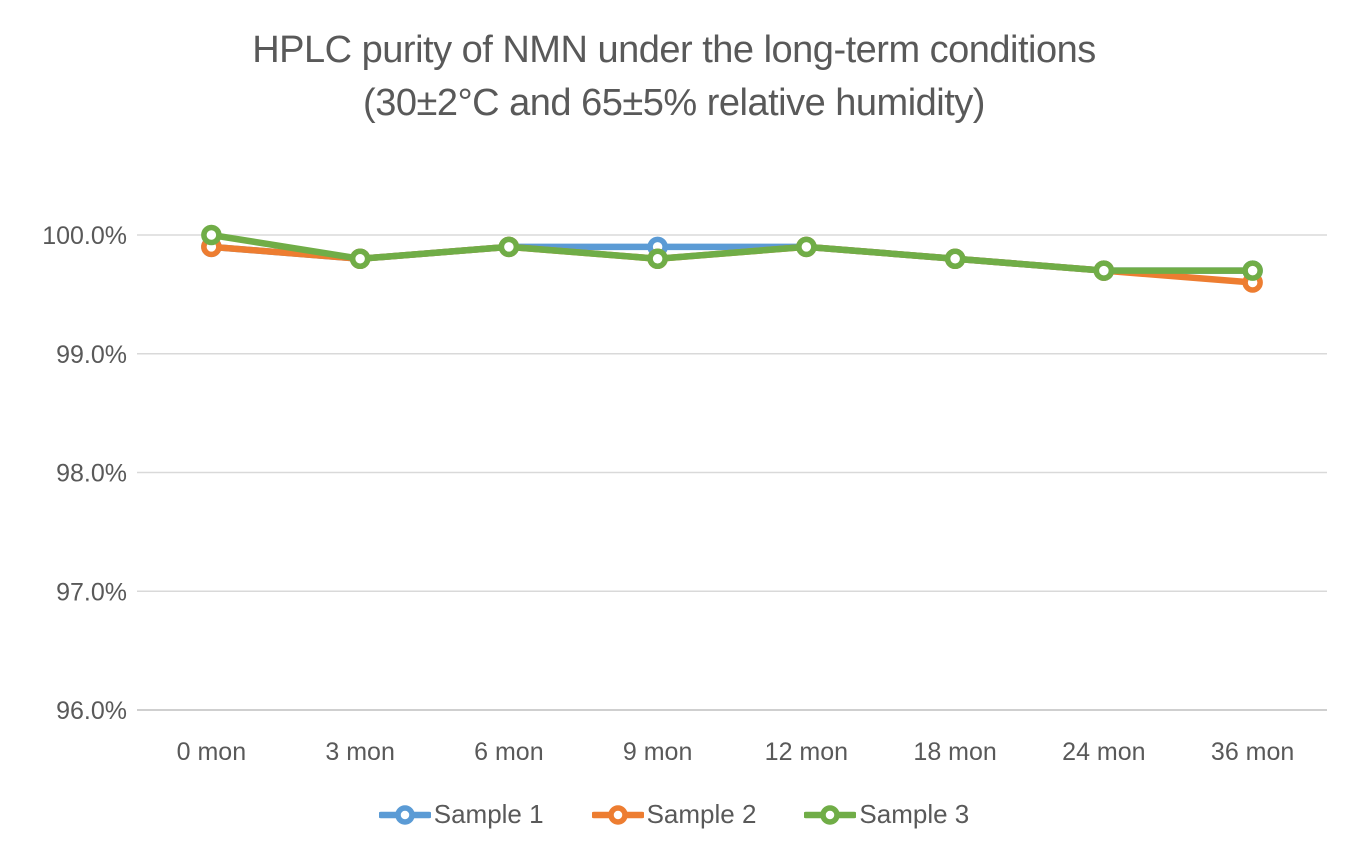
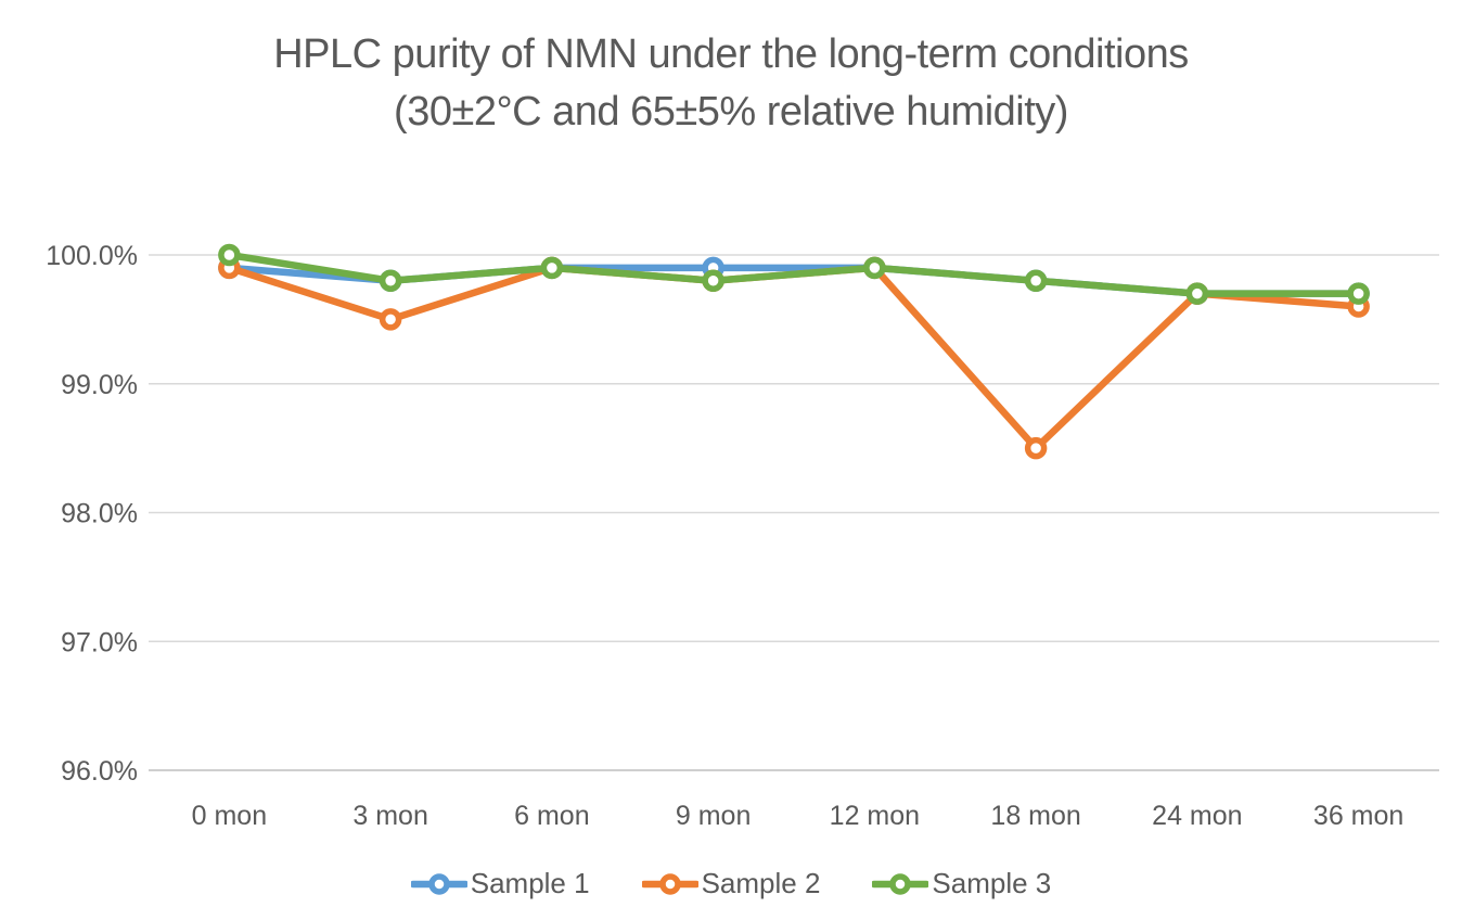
Sample 2/3 mon: 99.8% -> 99.5%
Sample 2/18 mon: 99.8% -> 98.5%
